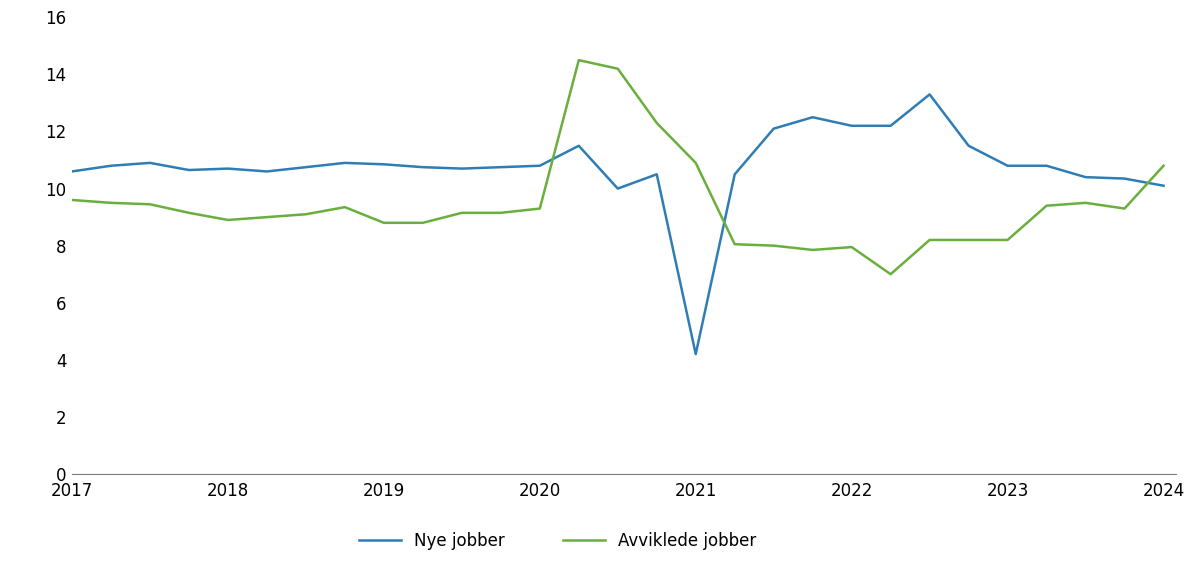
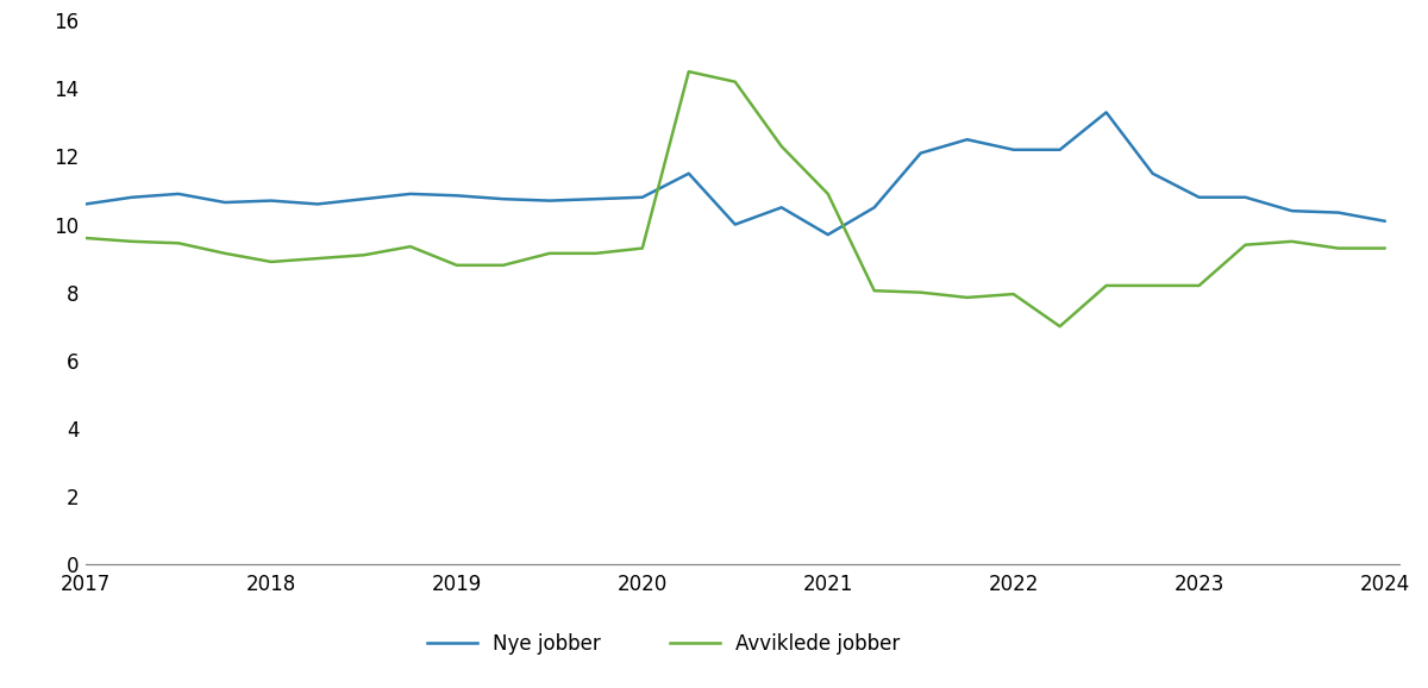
Nye jobber/2021: 4.20 -> 9.70
Avviklede jobber/2024: 10.80 -> 9.30
